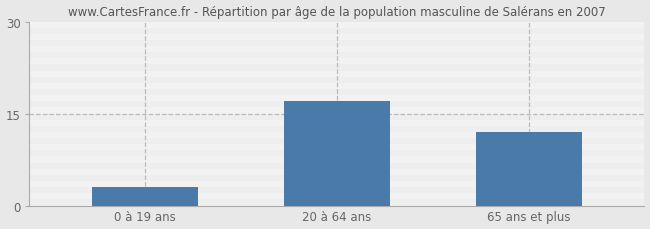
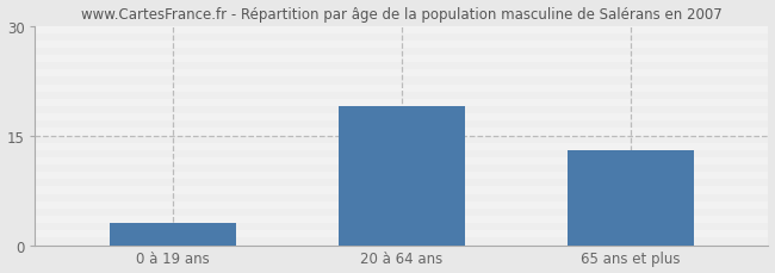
20 à 64 ans: 17 -> 19
65 ans et plus: 12 -> 13
